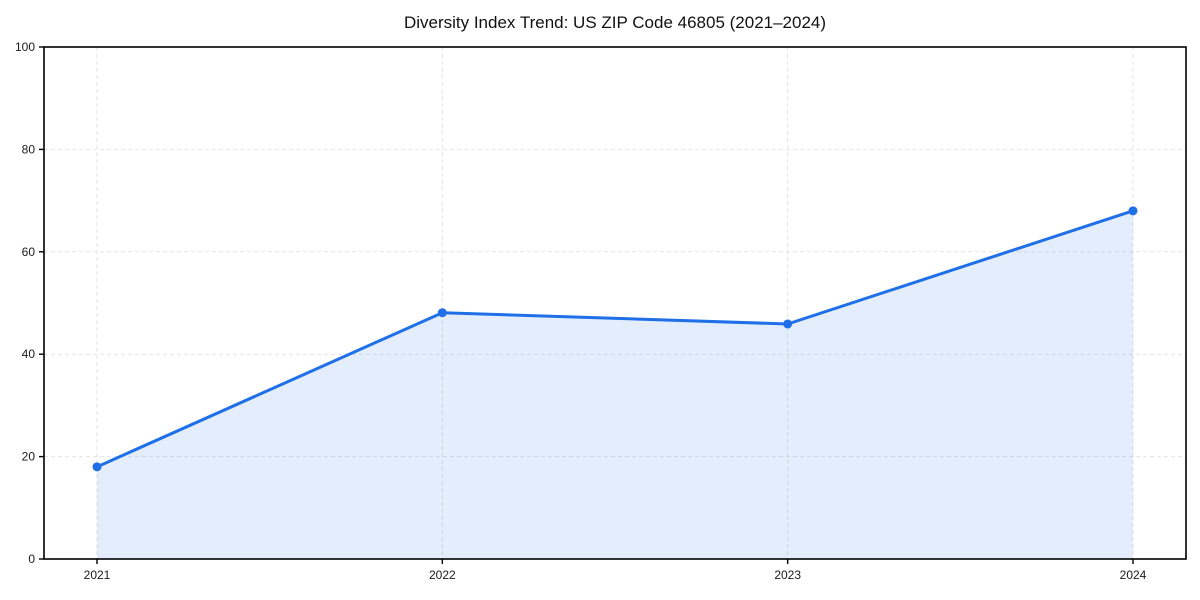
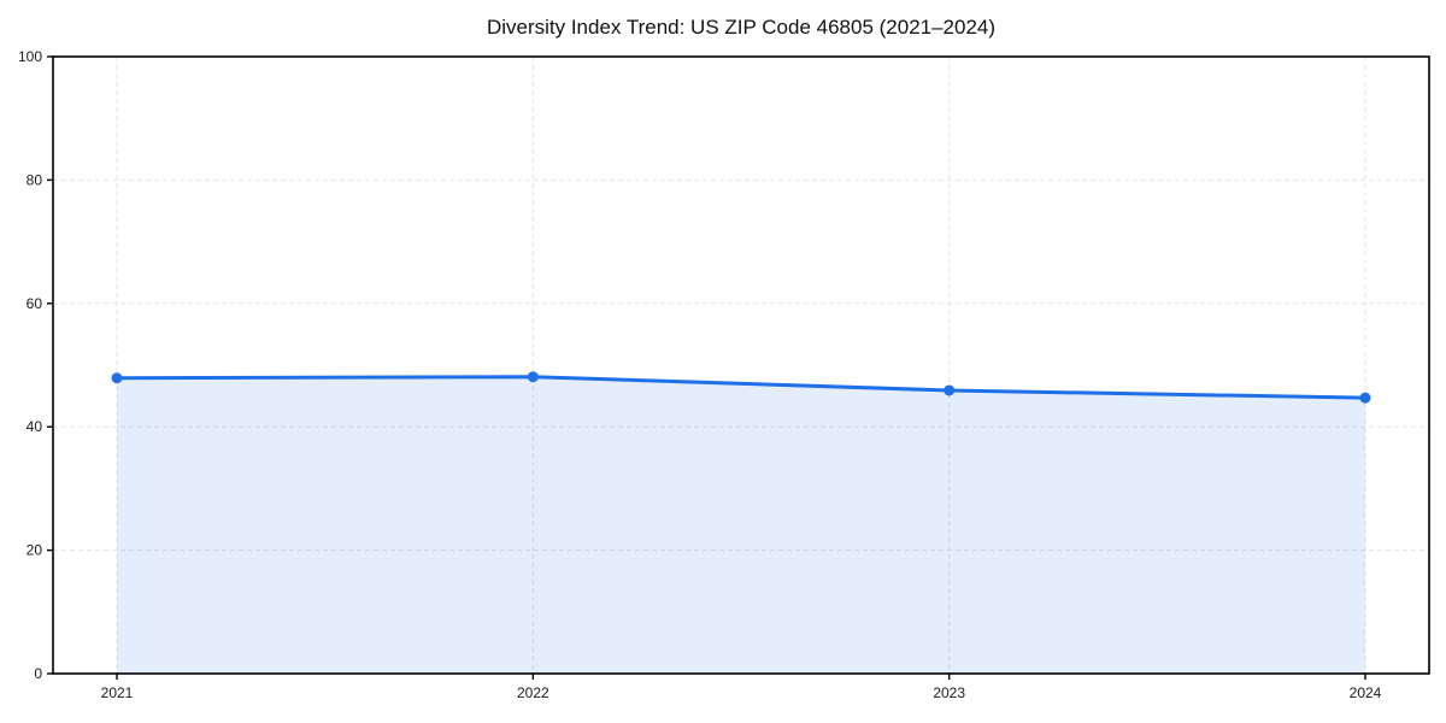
2021: 18 -> 48
2024: 68 -> 45
